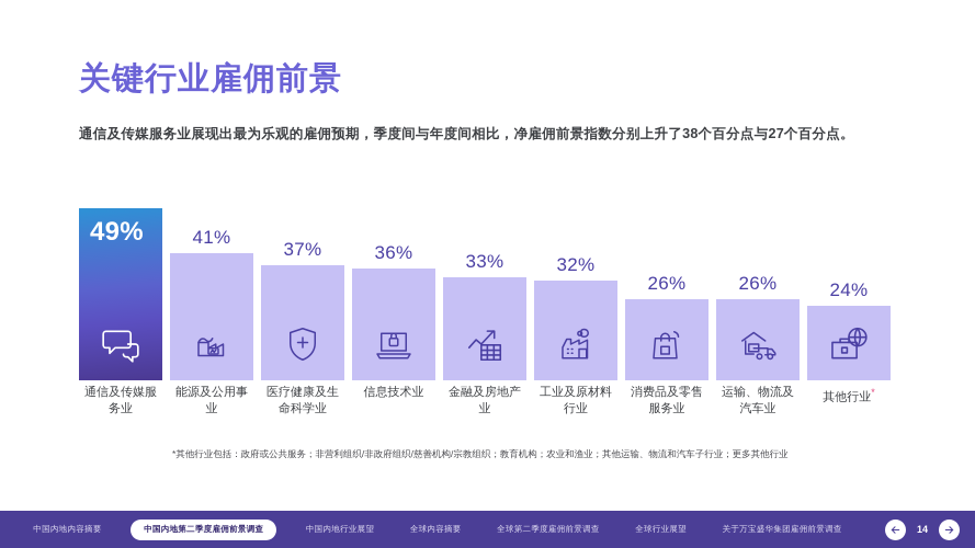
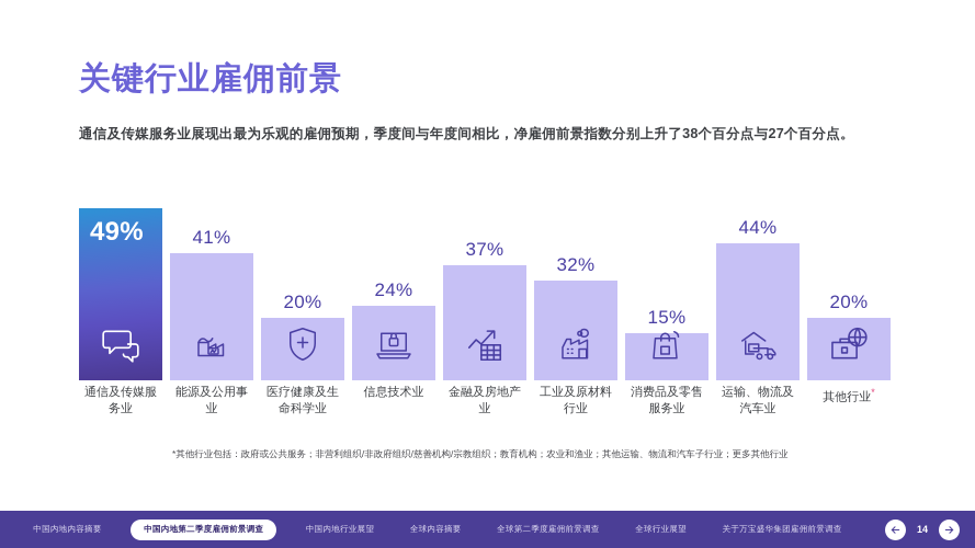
医疗健康及生命科学业: 37% -> 20%
信息技术业: 36% -> 24%
金融及房地产业: 33% -> 37%
消费品及零售服务业: 26% -> 15%
运输、物流及汽车业: 26% -> 44%
其他行业*: 24% -> 20%
